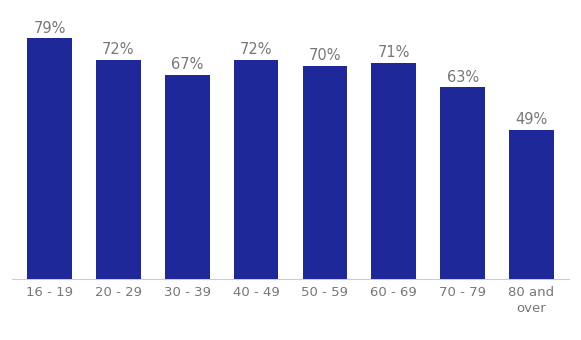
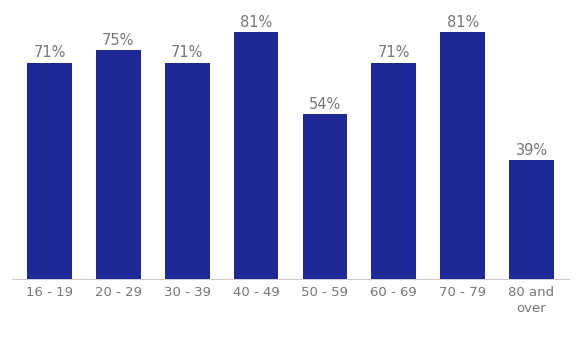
16 - 19: 79% -> 71%
20 - 29: 72% -> 75%
30 - 39: 67% -> 71%
40 - 49: 72% -> 81%
50 - 59: 70% -> 54%
70 - 79: 63% -> 81%
80 and over: 49% -> 39%
